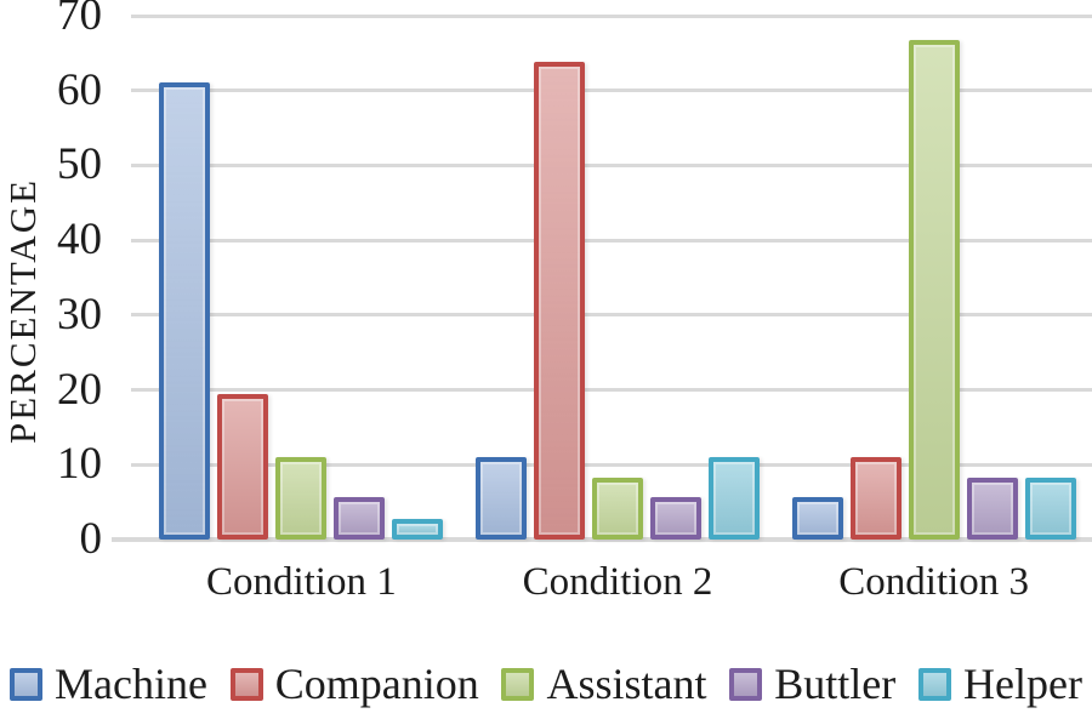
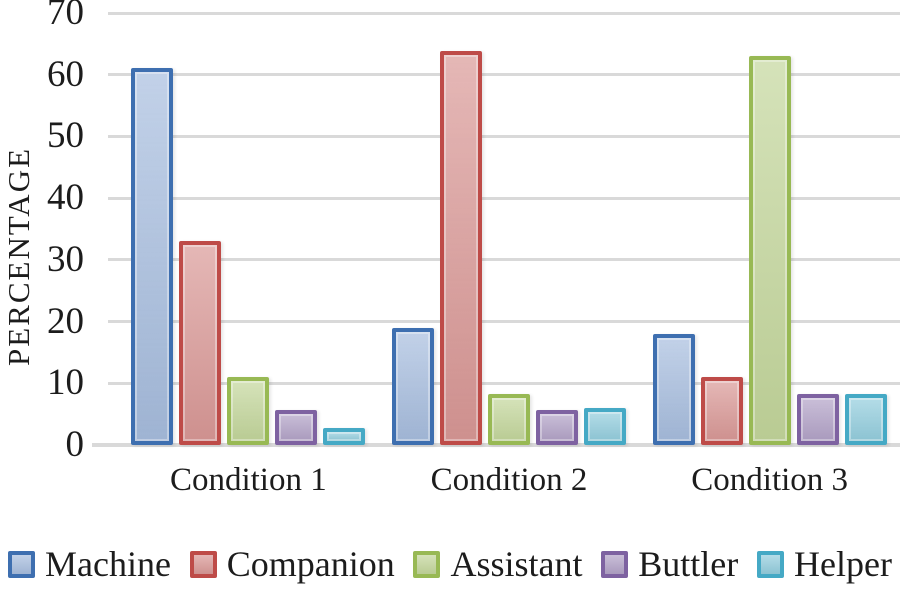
Companion/Condition 1: 19 -> 33
Machine/Condition 2: 11 -> 19
Helper/Condition 2: 11 -> 6
Machine/Condition 3: 6 -> 18
Assistant/Condition 3: 67 -> 63
